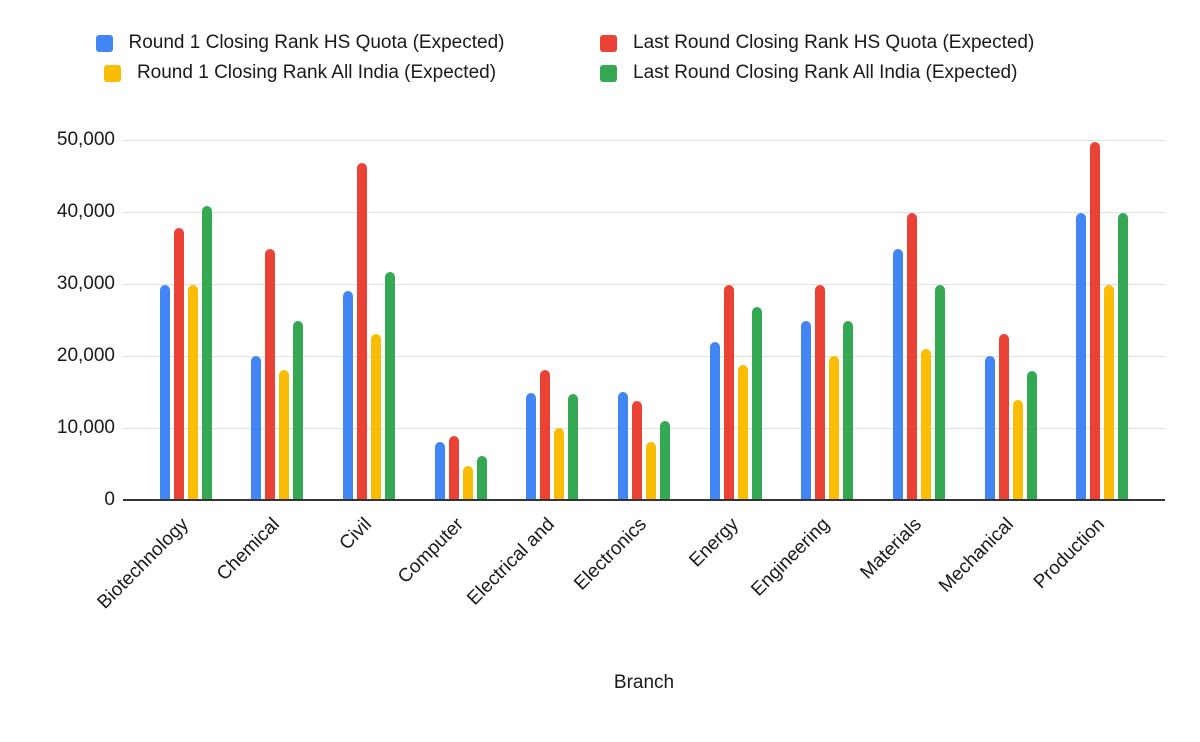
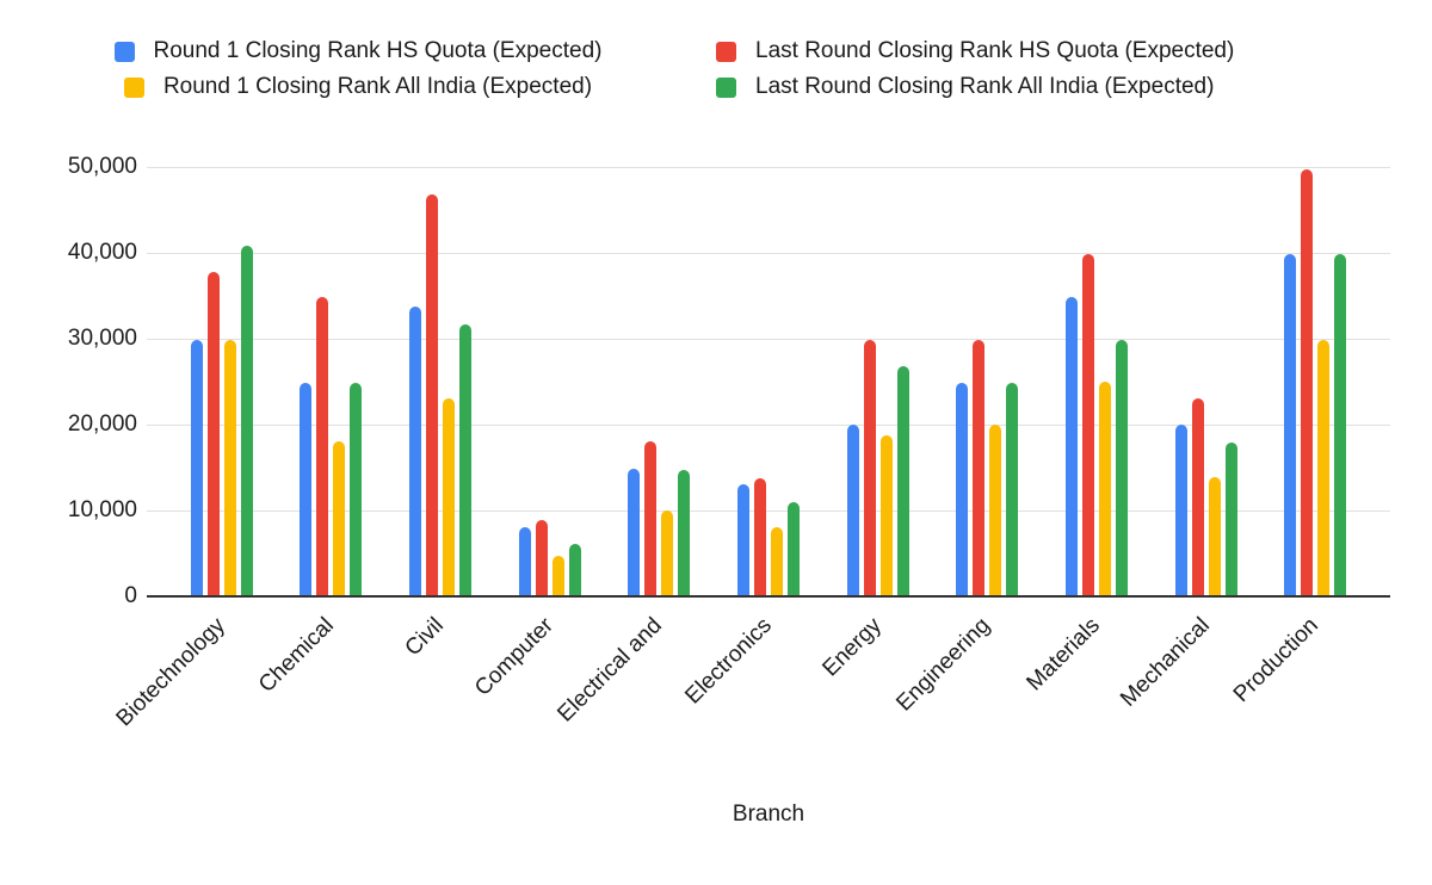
Round 1 Closing Rank HS Quota (Expected)/Chemical: 20000 -> 25000
Round 1 Closing Rank HS Quota (Expected)/Civil: 29000 -> 34000
Round 1 Closing Rank HS Quota (Expected)/Electronics: 15000 -> 13000
Round 1 Closing Rank HS Quota (Expected)/Energy: 22000 -> 20000
Round 1 Closing Rank All India (Expected)/Materials: 21000 -> 25000
